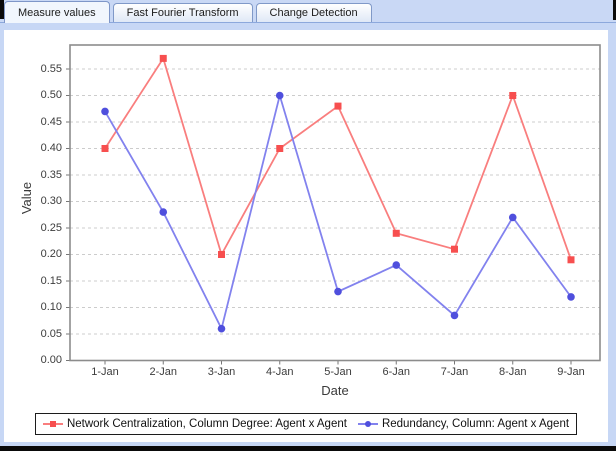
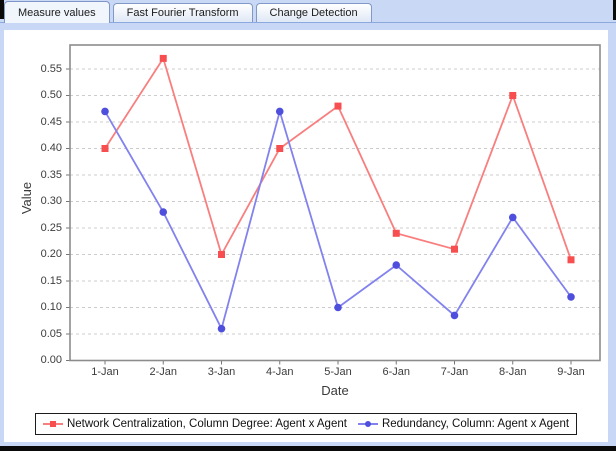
Redundancy, Column: Agent x Agent/4-Jan: 0.50 -> 0.47
Redundancy, Column: Agent x Agent/5-Jan: 0.13 -> 0.10
